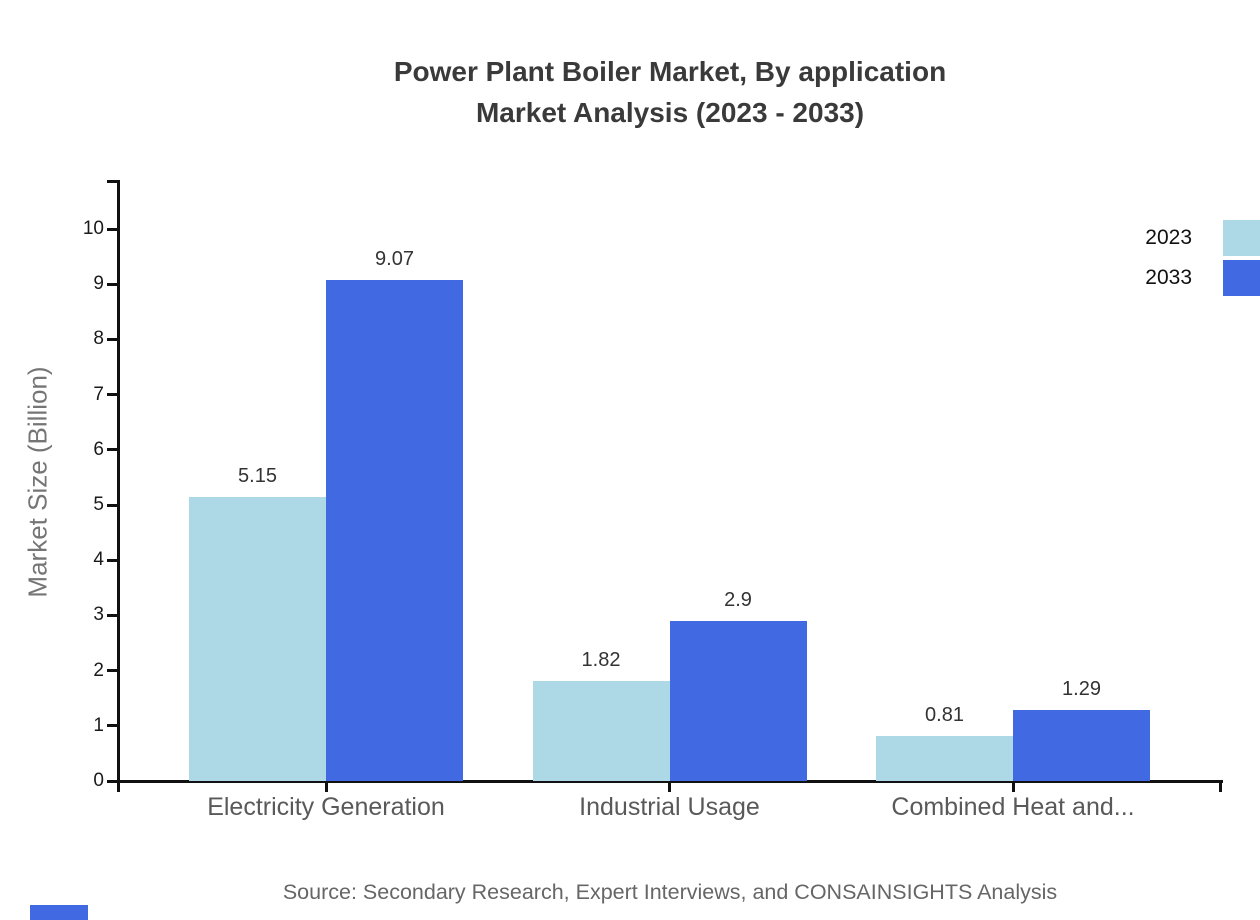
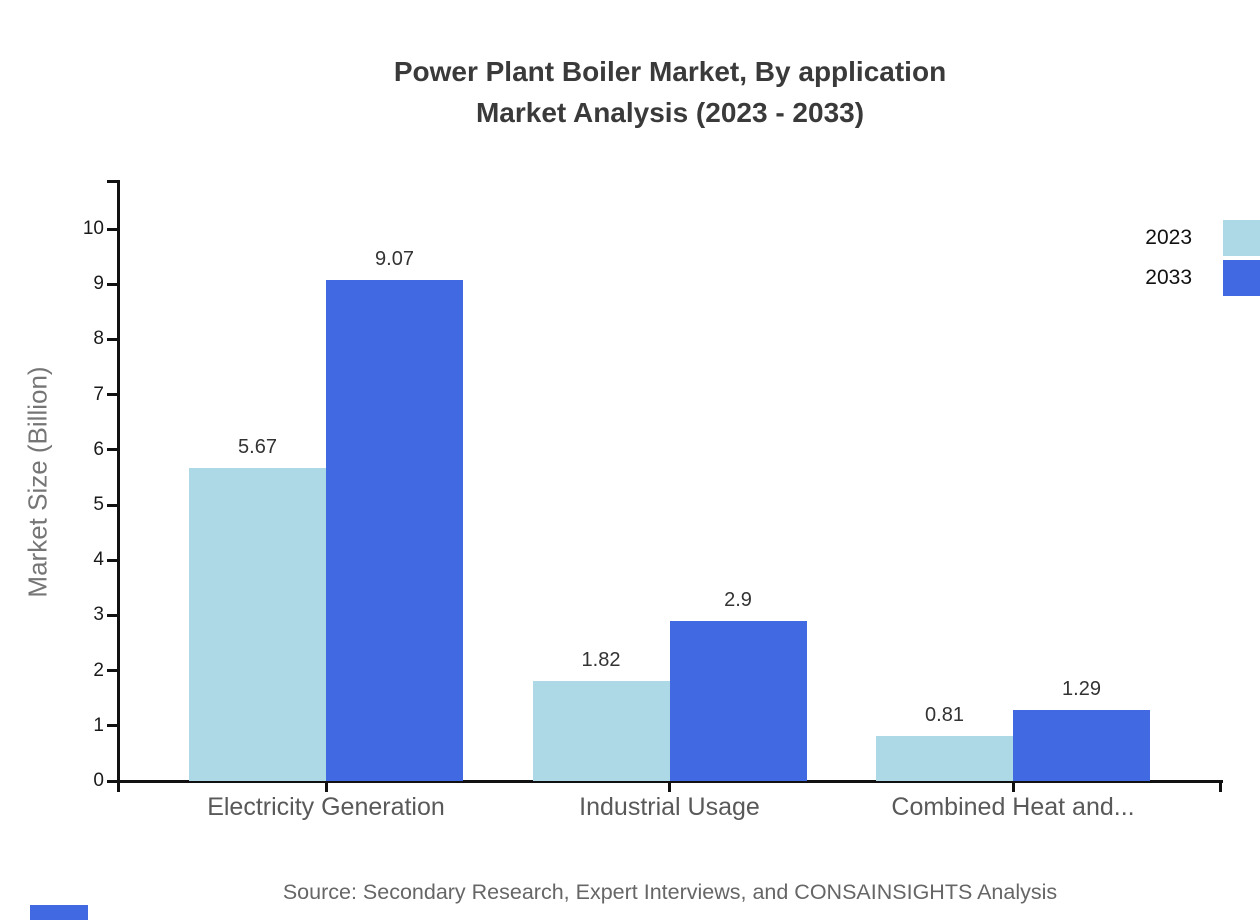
2023/Electricity Generation: 5.15 -> 5.67
